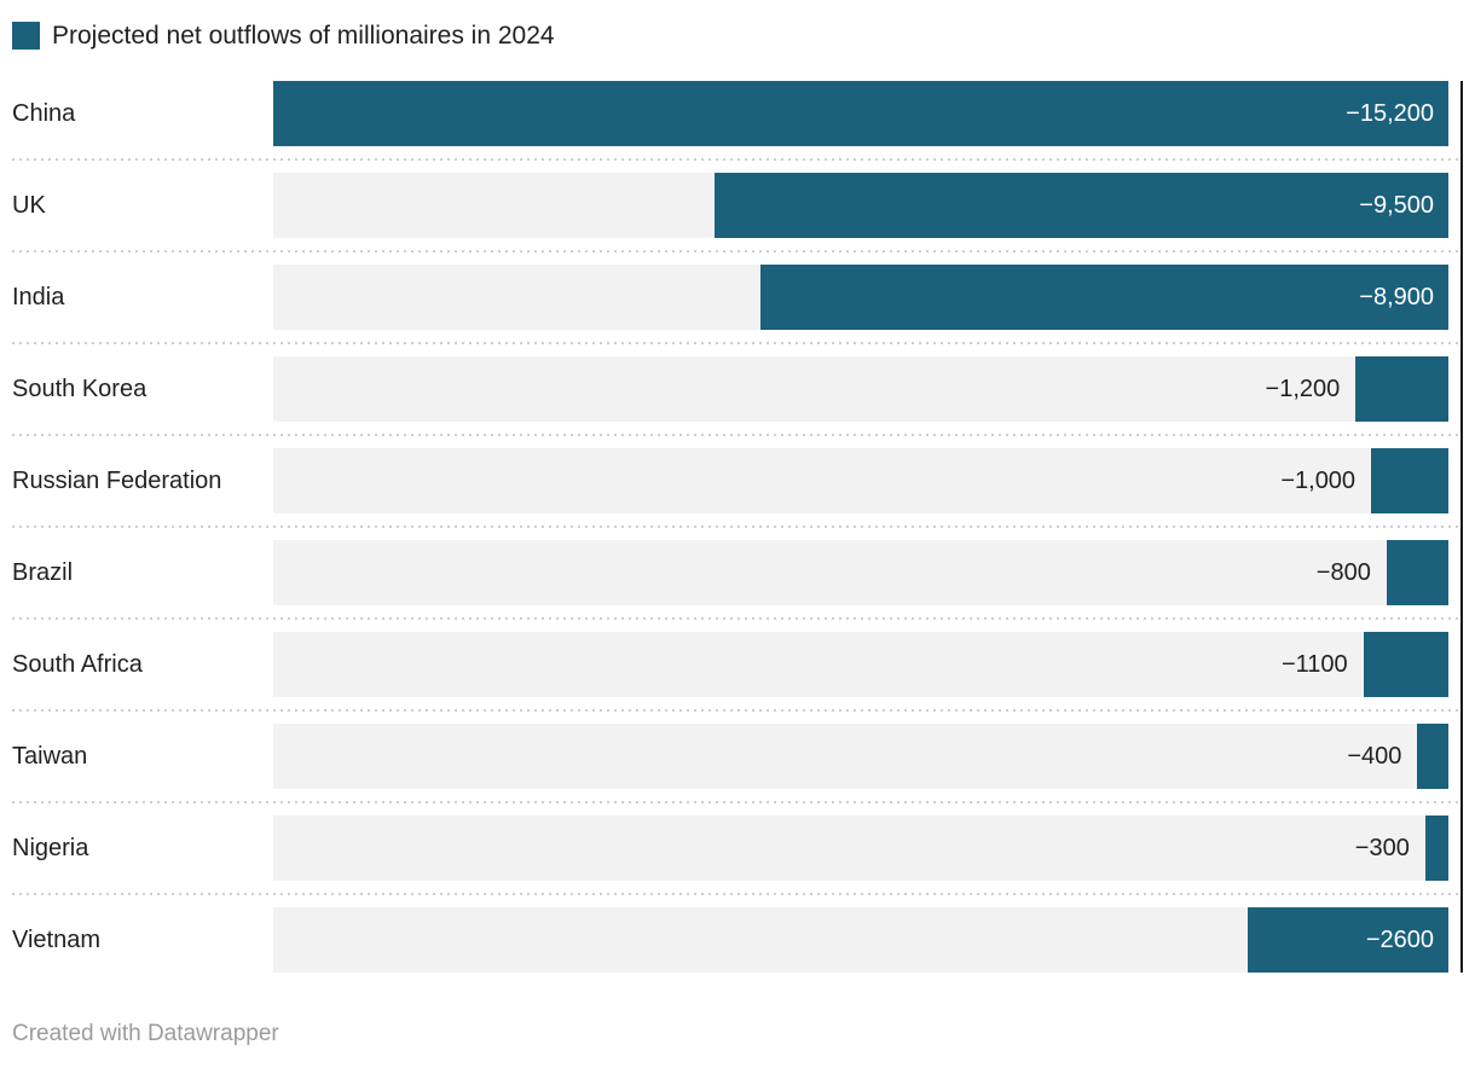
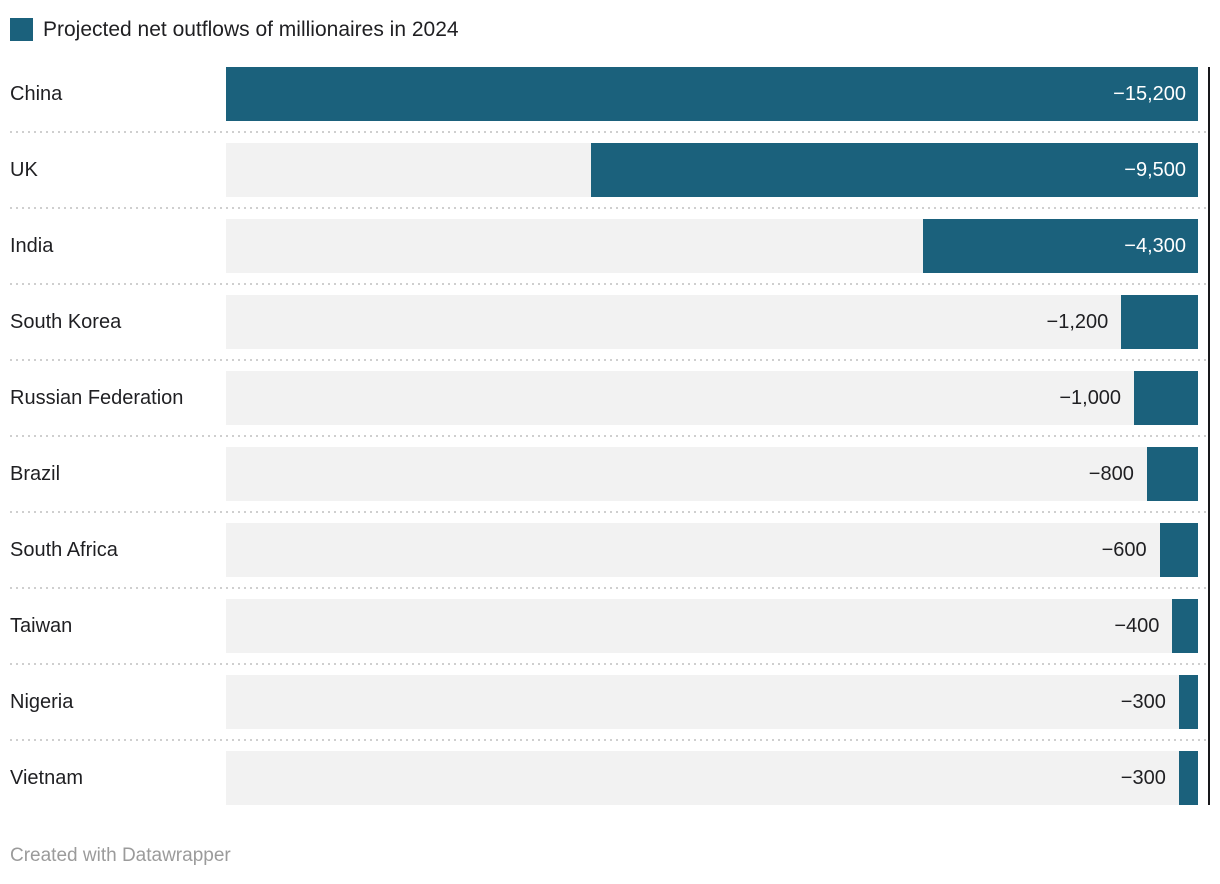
India: −8,900 -> −4,300
South Africa: −1100 -> −600
Vietnam: −2600 -> −300
